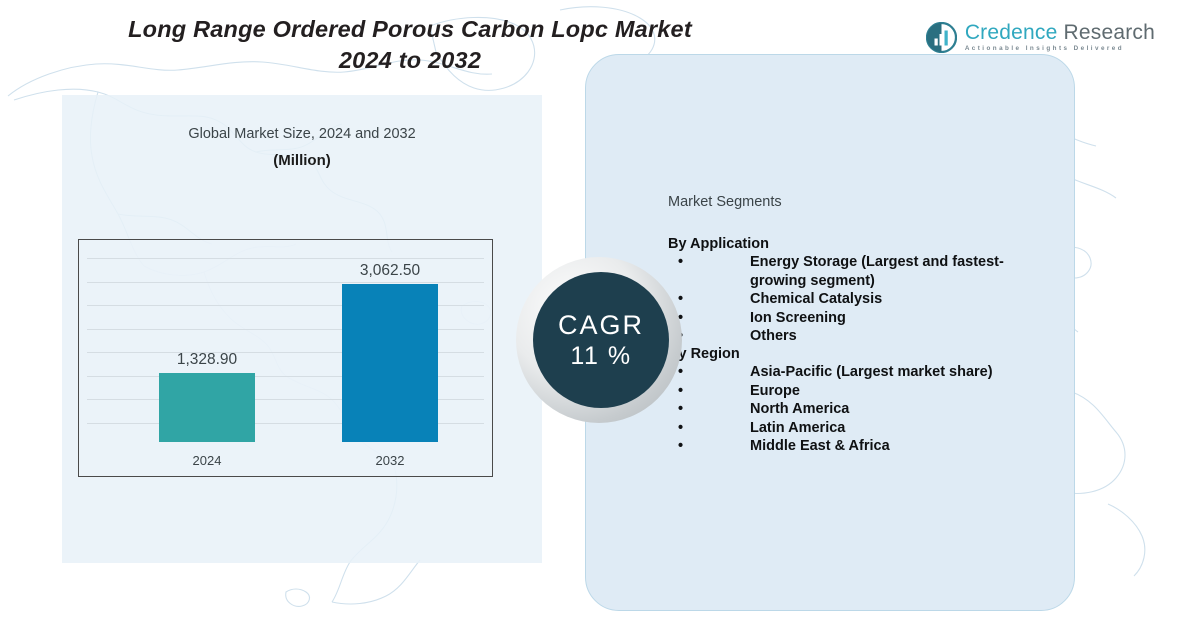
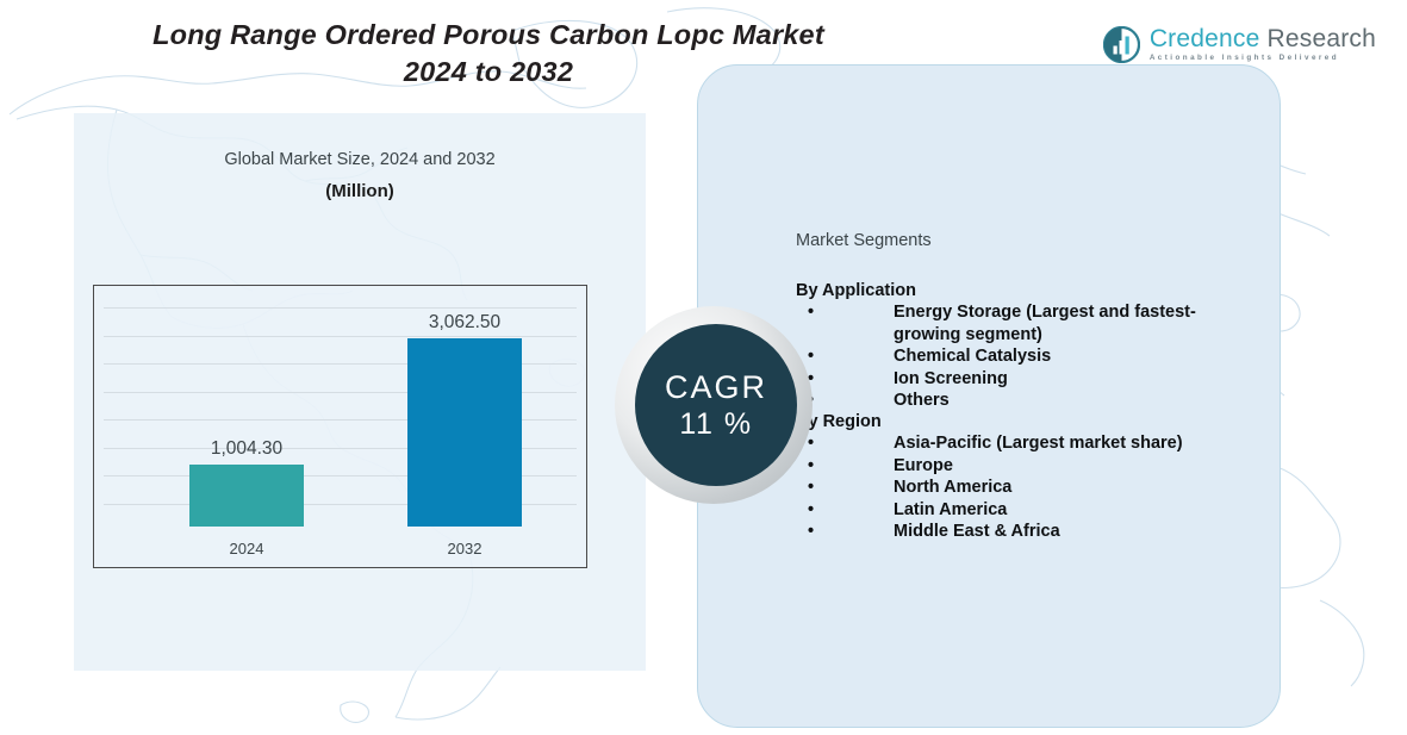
2024: 1,328.90 -> 1,004.30
